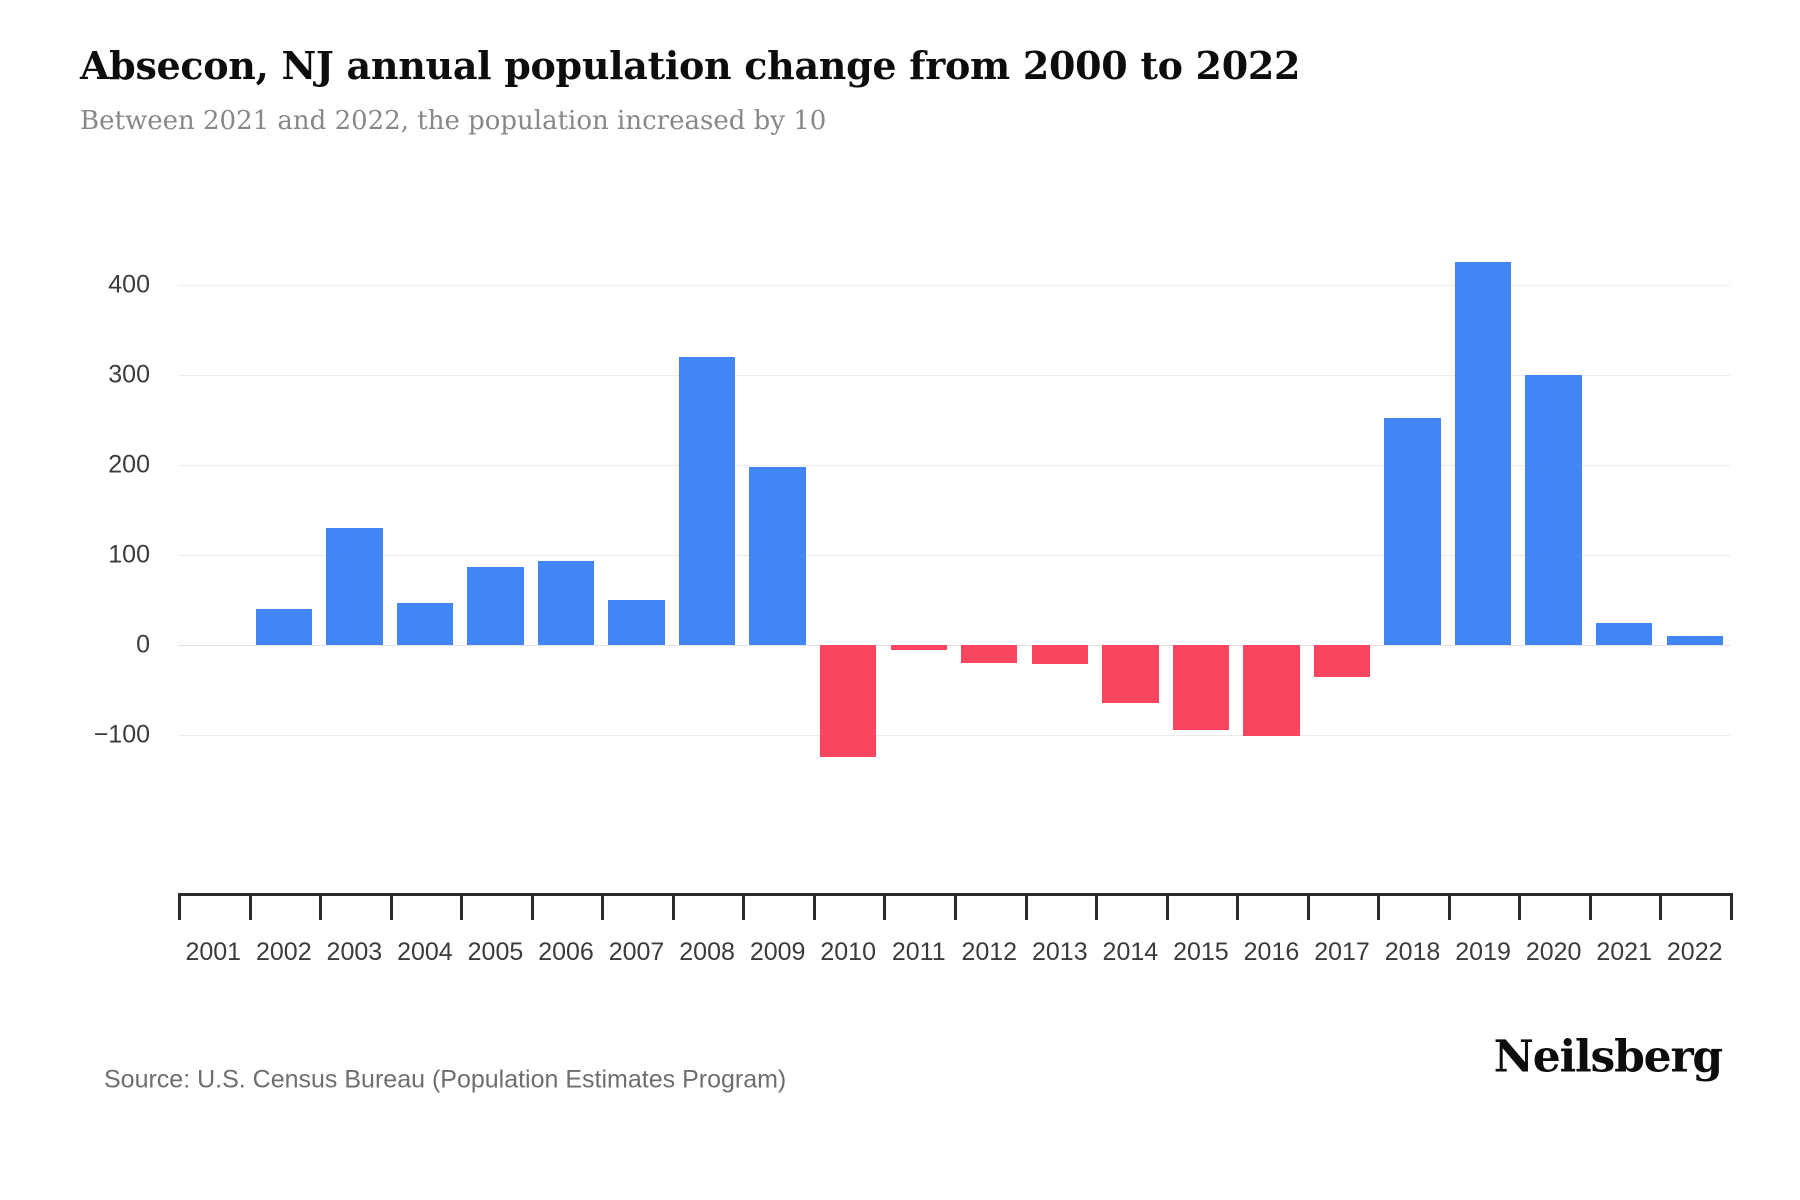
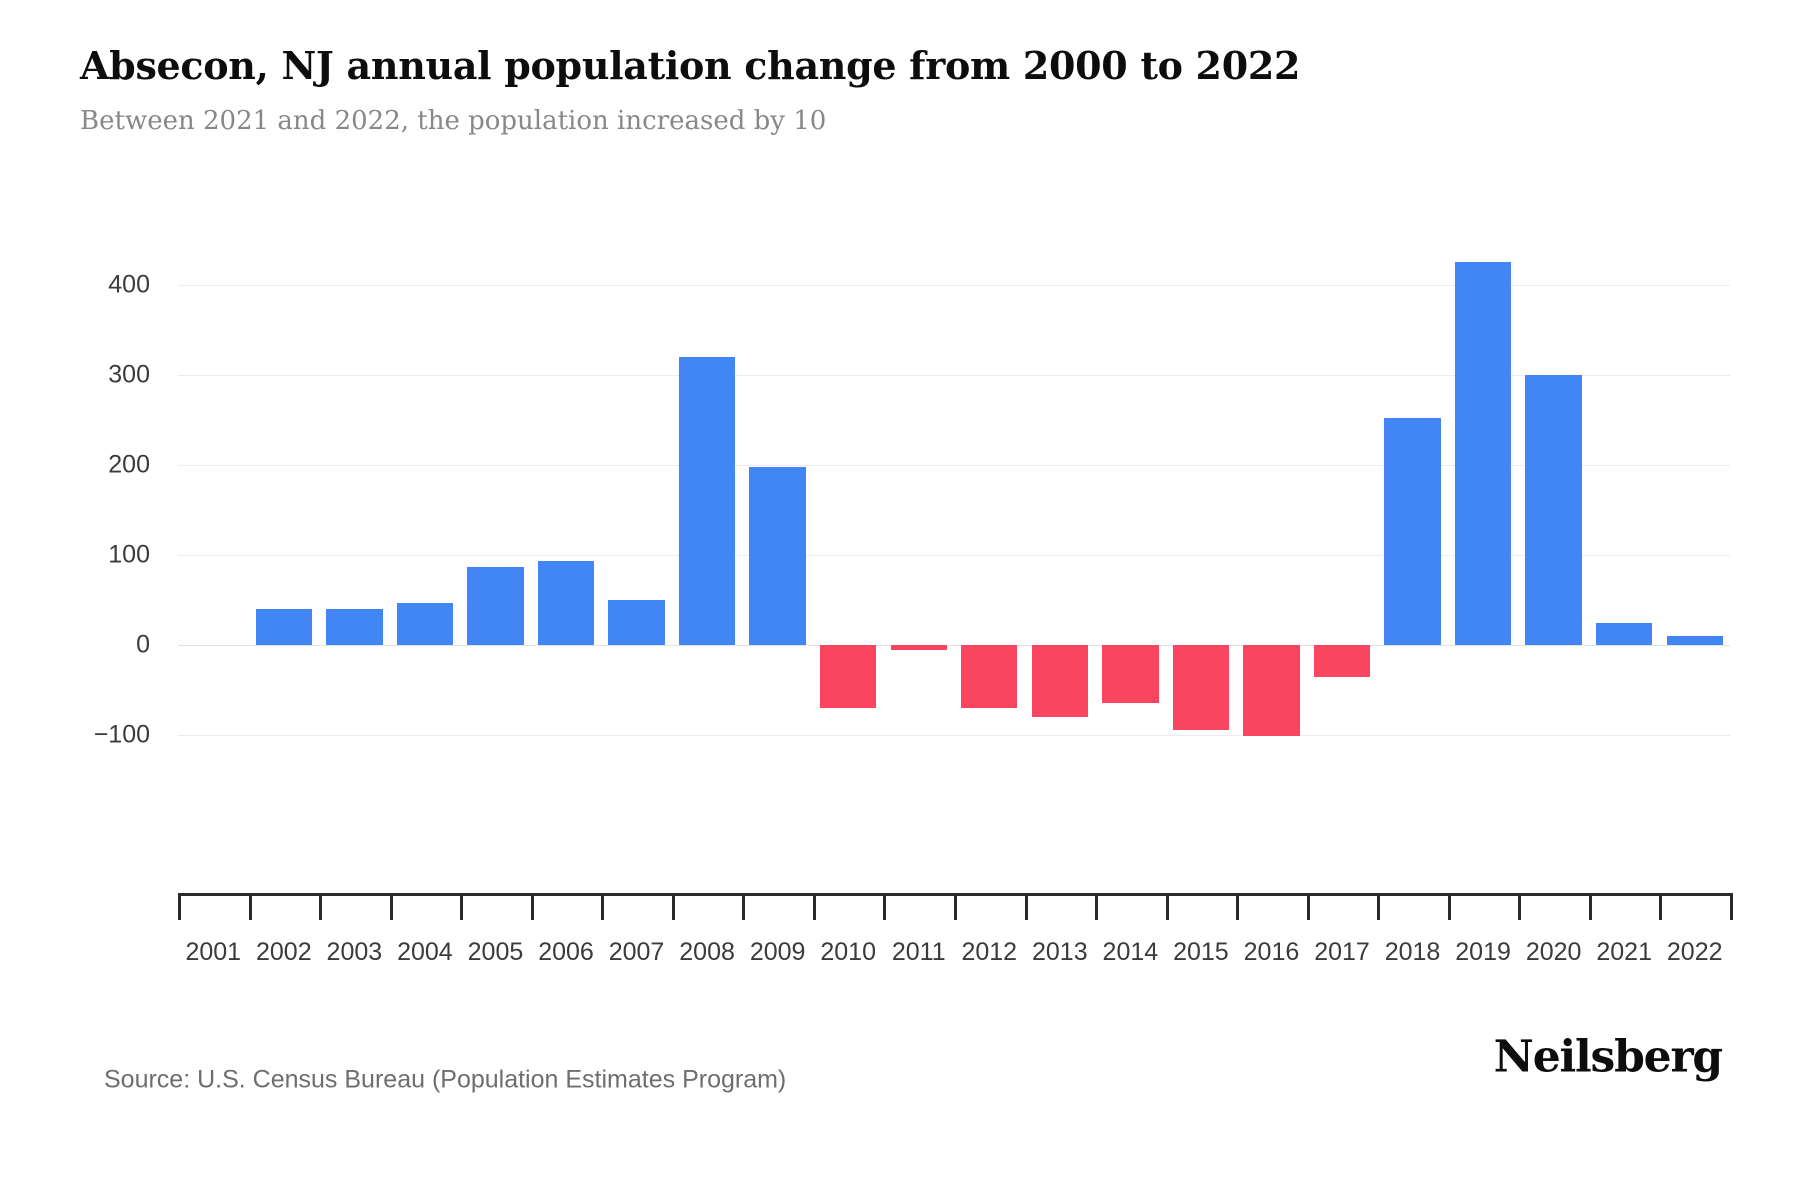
2003: 130 -> 40
2010: -120 -> -70
2012: -20 -> -70
2013: -20 -> -80
